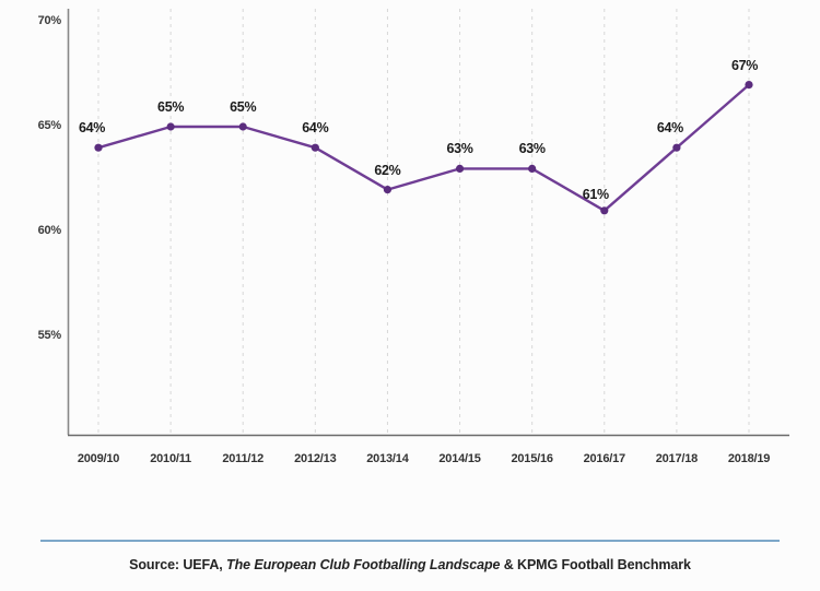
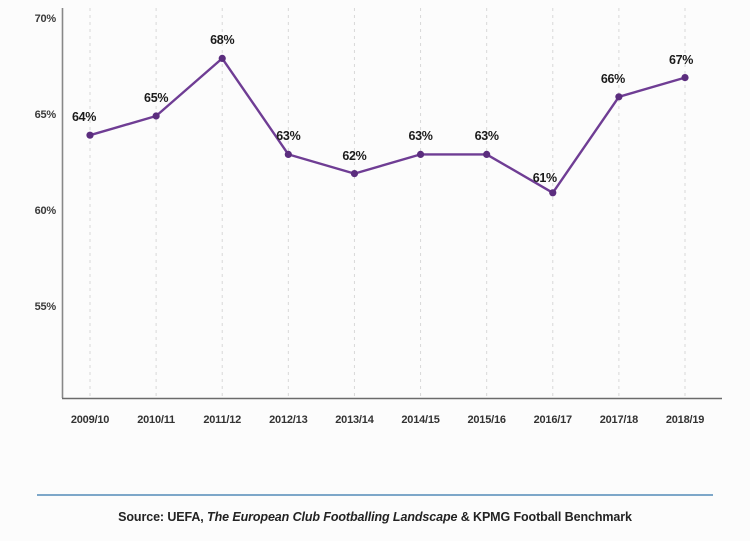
2011/12: 65% -> 68%
2012/13: 64% -> 63%
2017/18: 64% -> 66%
